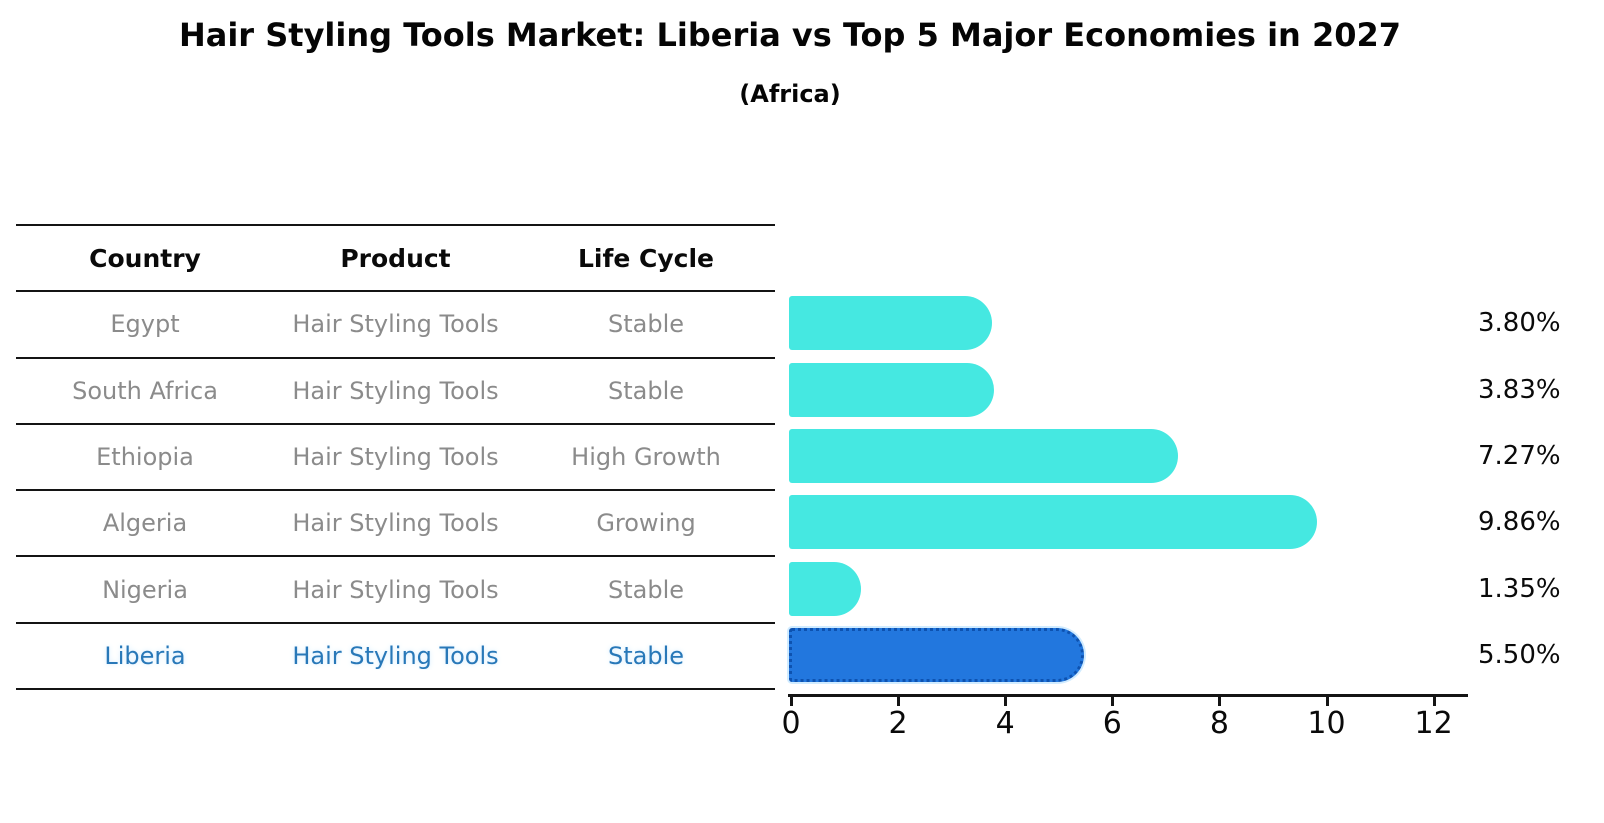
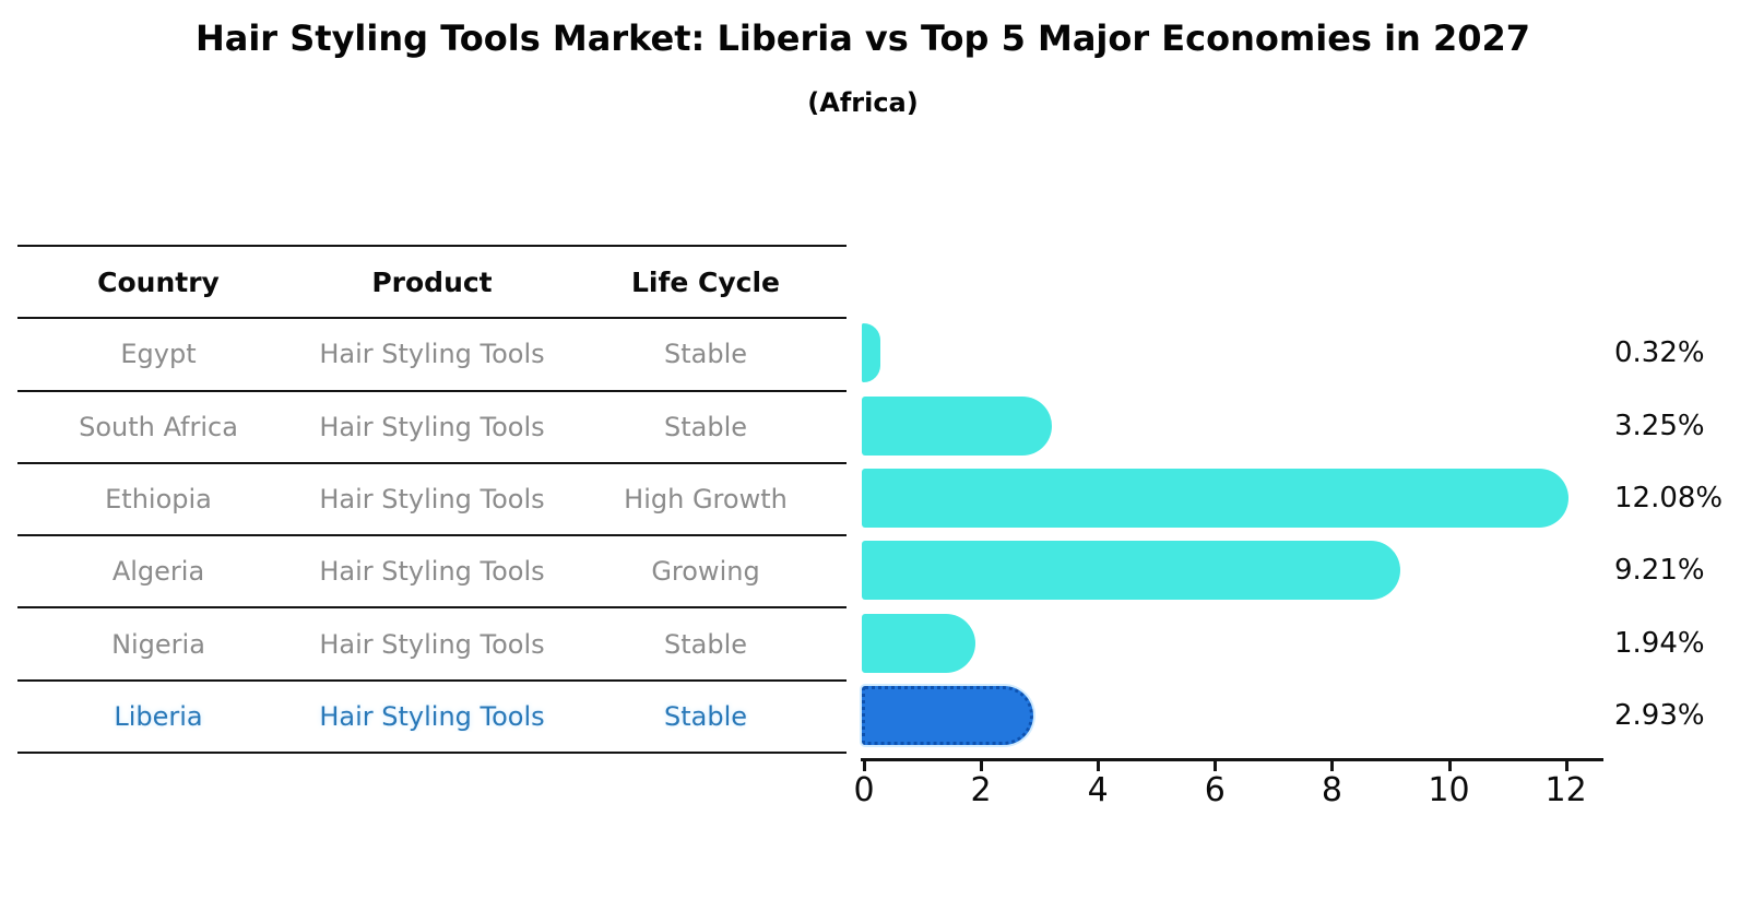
Egypt: 3.80% -> 0.32%
South Africa: 3.83% -> 3.25%
Ethiopia: 7.27% -> 12.08%
Algeria: 9.86% -> 9.21%
Nigeria: 1.35% -> 1.94%
Liberia: 5.50% -> 2.93%
